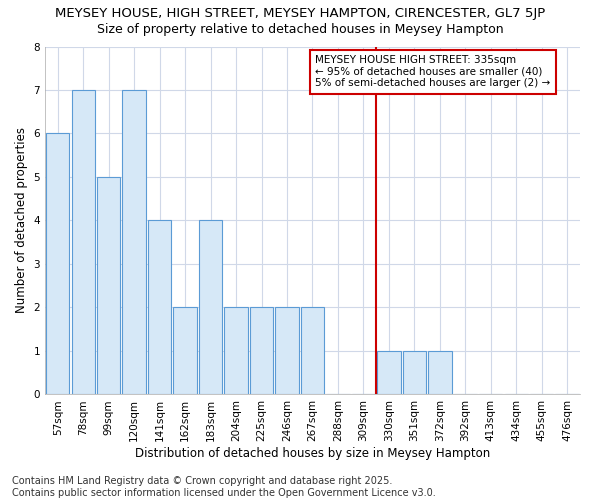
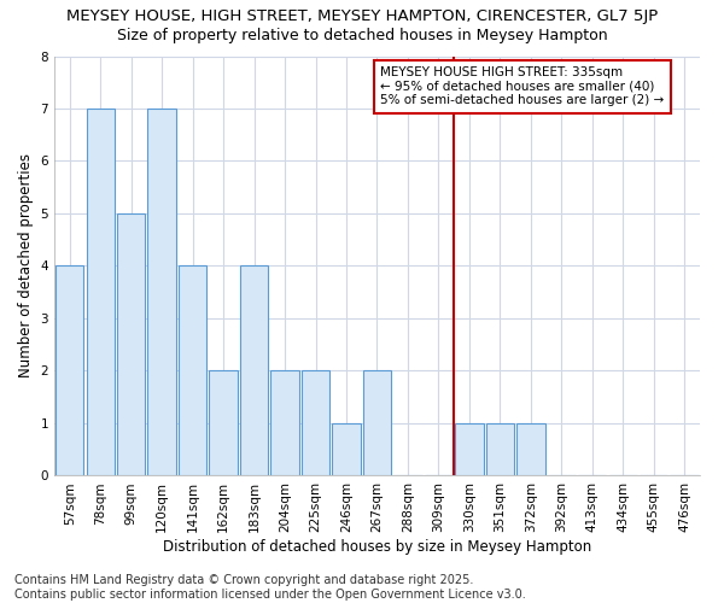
57sqm: 6 -> 4
246sqm: 2 -> 1
